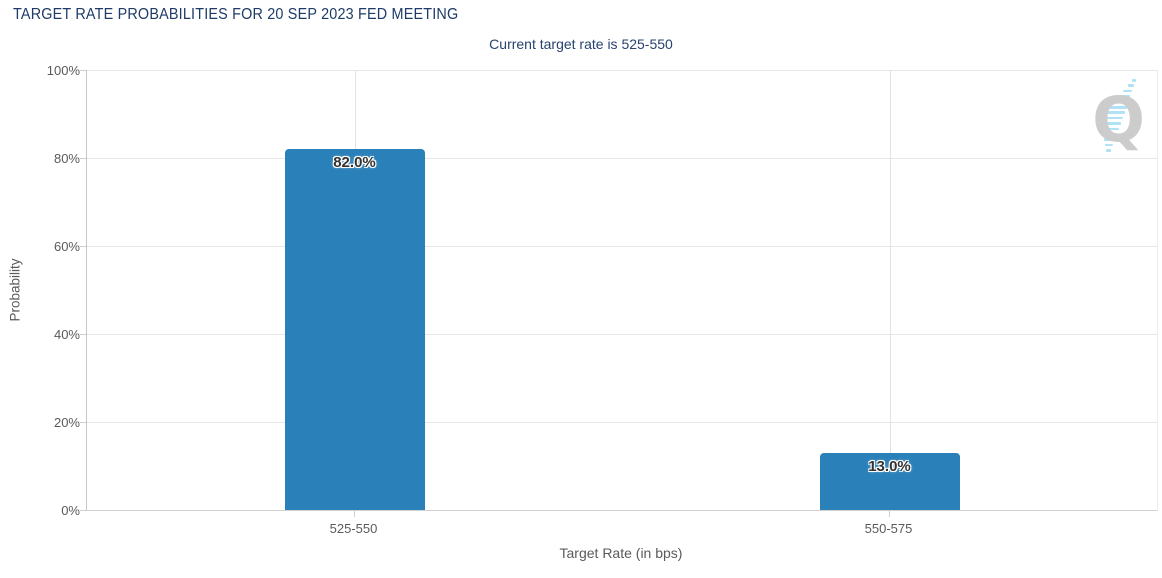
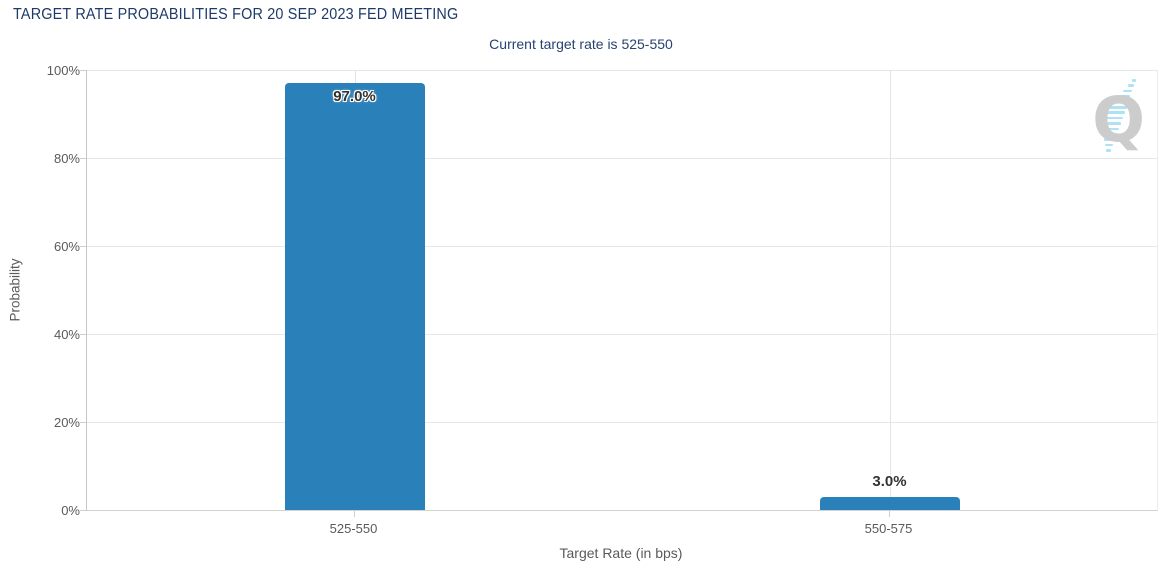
525-550: 82.0% -> 97.0%
550-575: 13.0% -> 3.0%
